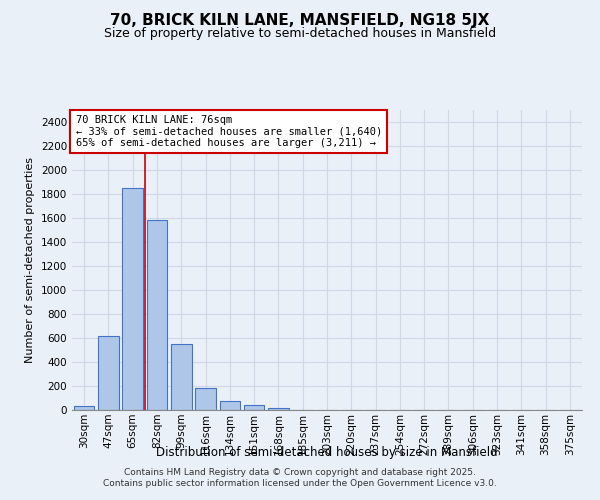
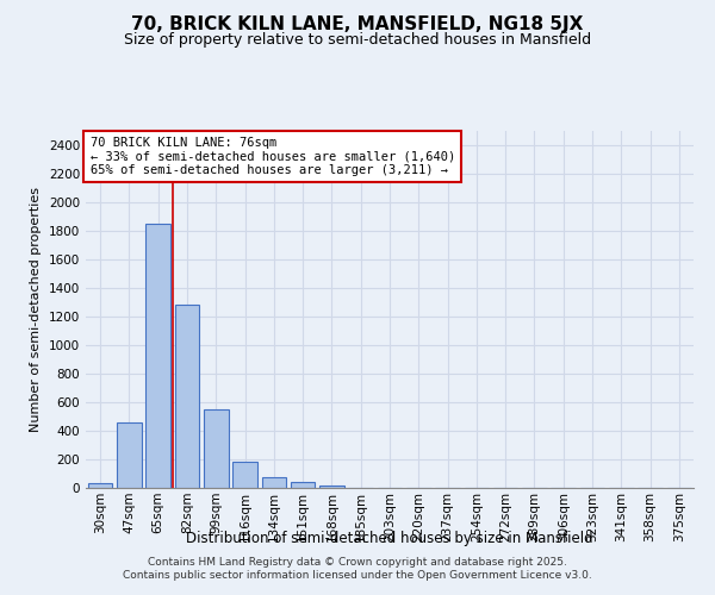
47sqm: 620 -> 460
82sqm: 1580 -> 1280
